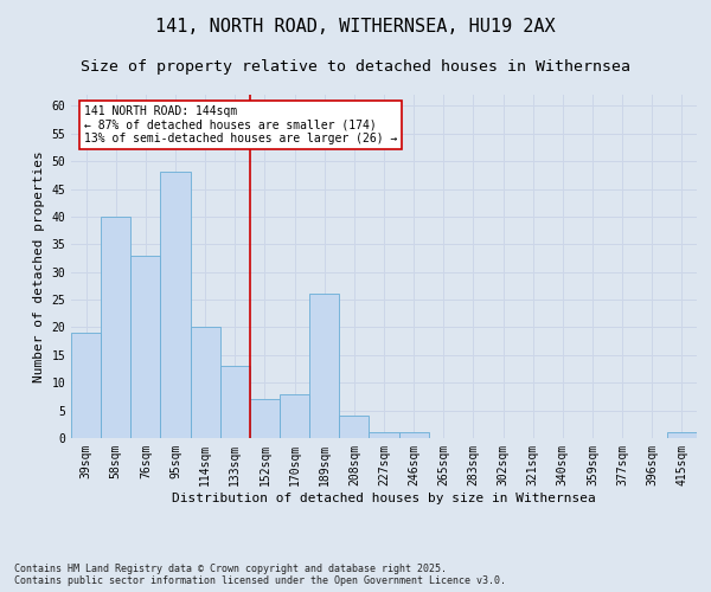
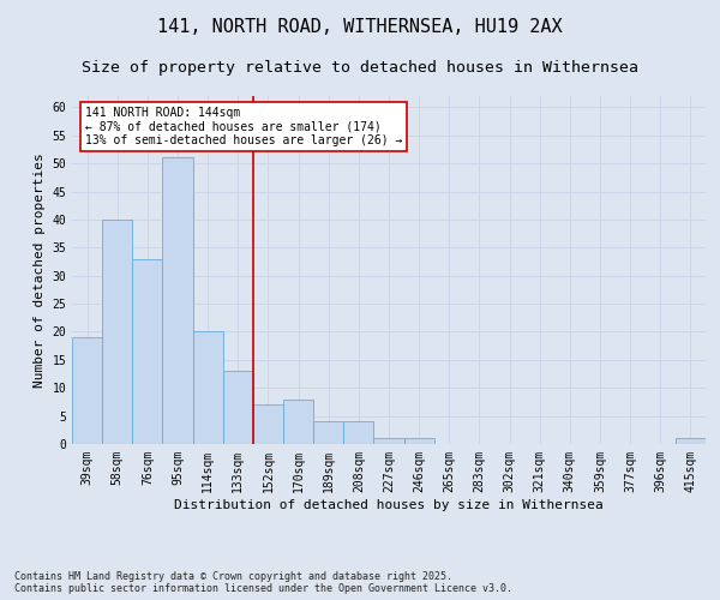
95sqm: 48 -> 51
189sqm: 26 -> 4
